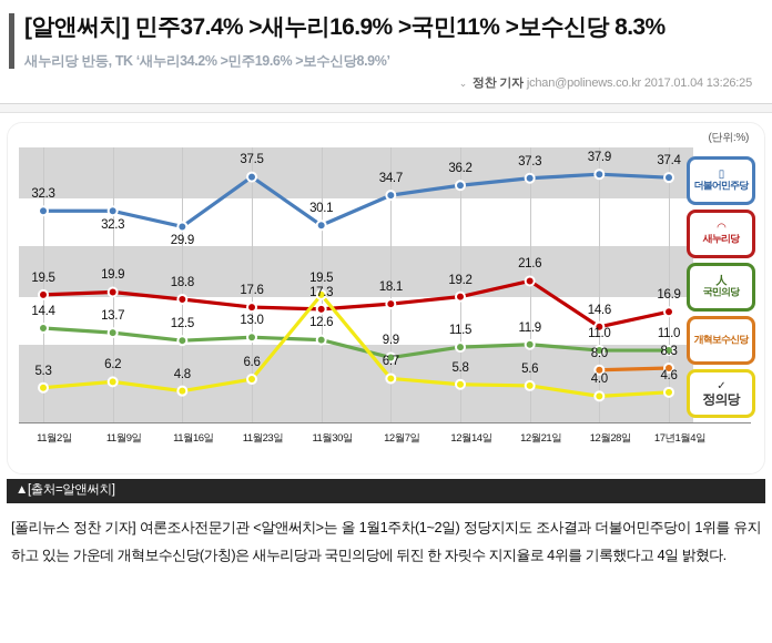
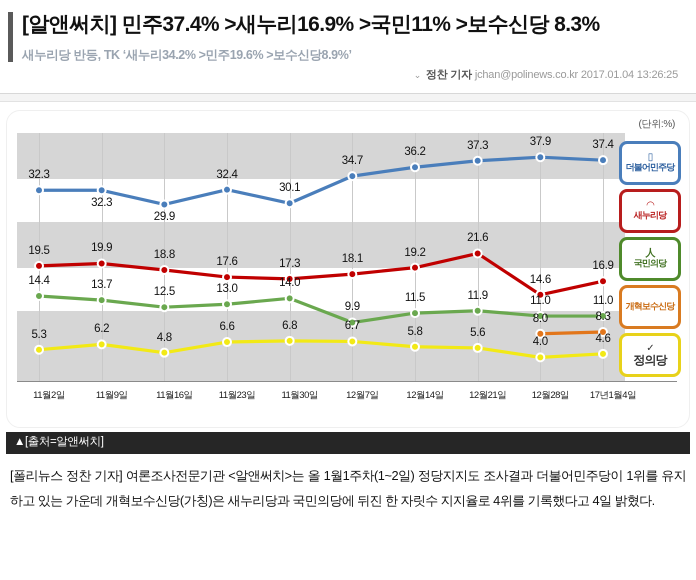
더불어민주당/11월23일: 37.5 -> 32.4
국민의당/11월30일: 12.6 -> 14.0
정의당/11월30일: 19.5 -> 6.8
